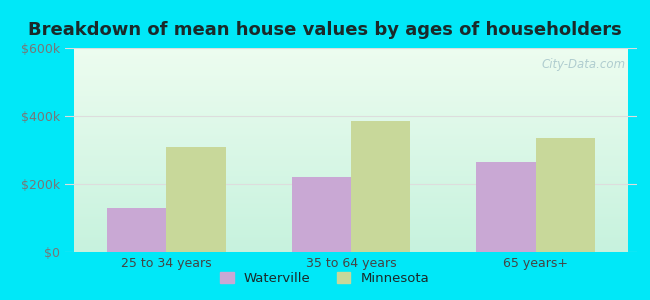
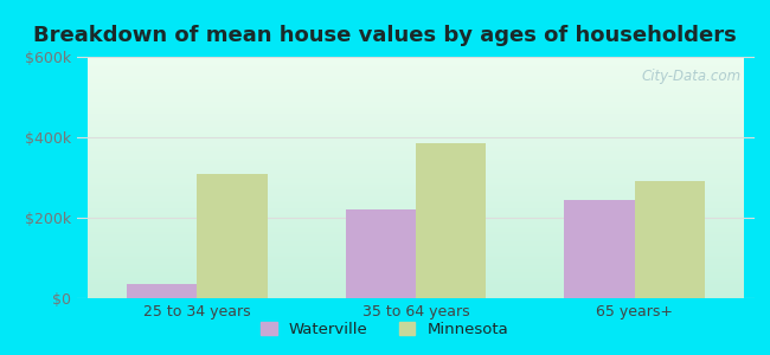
Waterville/25 to 34 years: $130k -> $35k
Waterville/65 years+: $265k -> $245k
Minnesota/65 years+: $335k -> $290k
